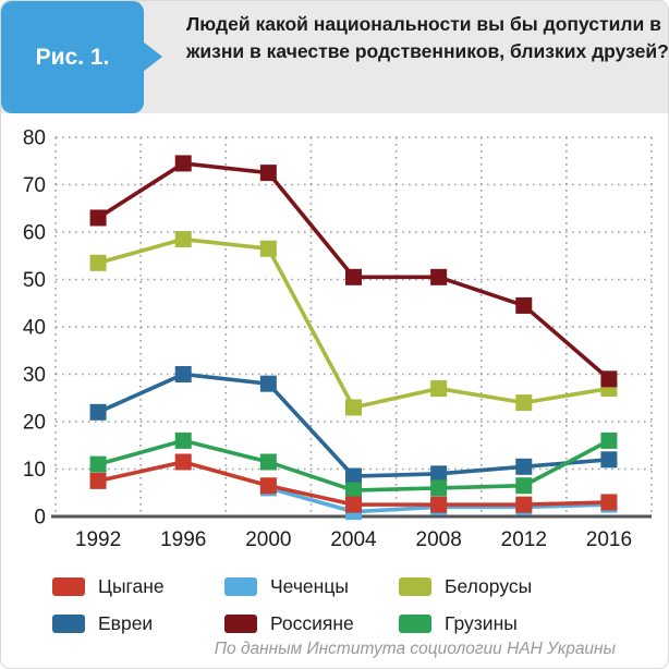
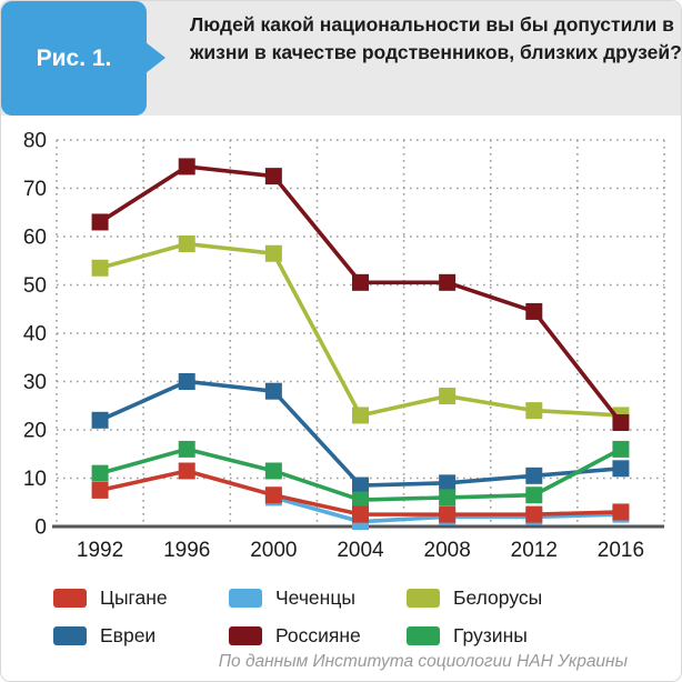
Белорусы/2016: 27 -> 23
Россияне/2016: 29 -> 22
